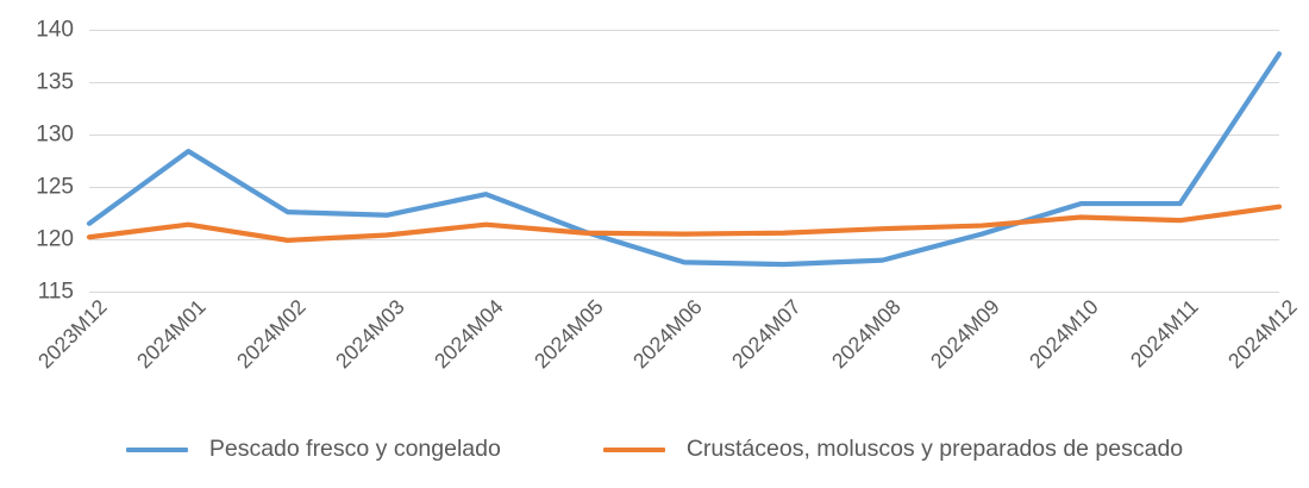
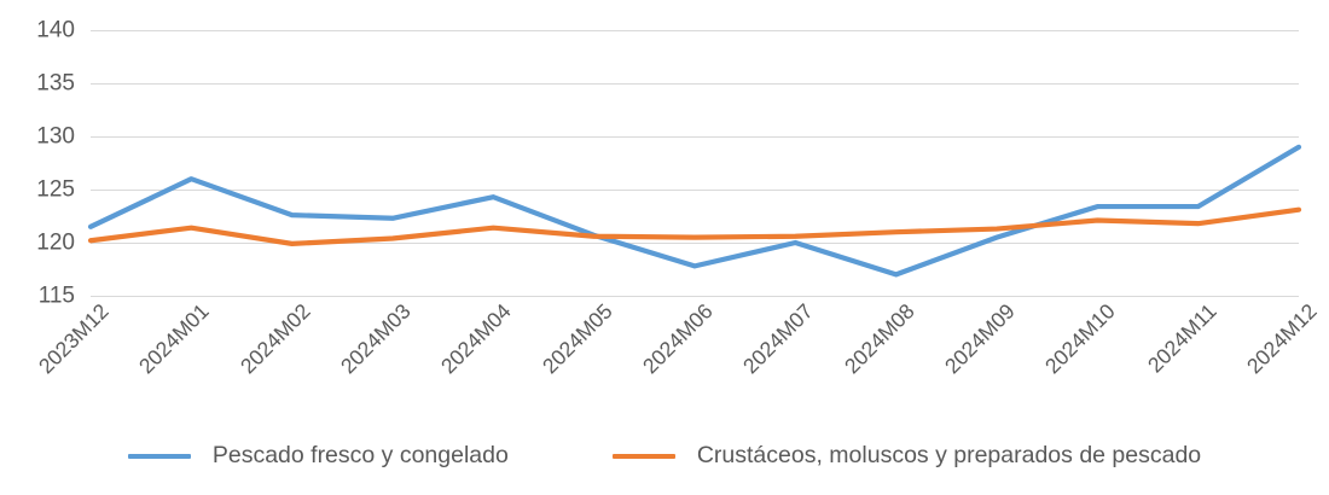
Pescado fresco y congelado/2024M01: 128 -> 126
Pescado fresco y congelado/2024M07: 118 -> 120
Pescado fresco y congelado/2024M08: 118 -> 117
Pescado fresco y congelado/2024M12: 138 -> 129
